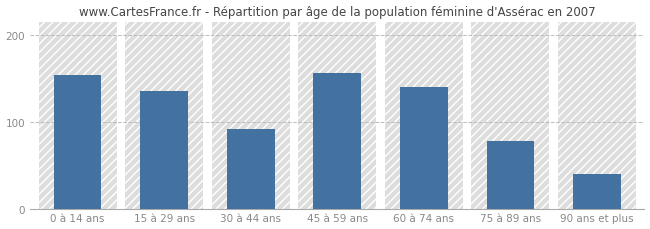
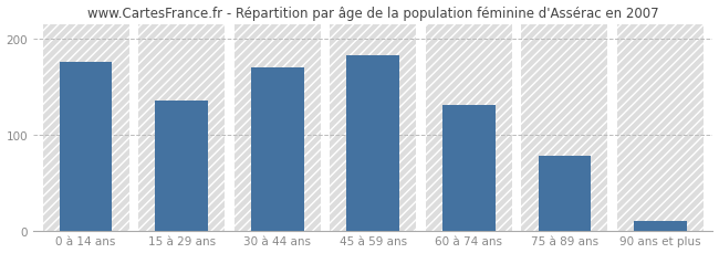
0 à 14 ans: 154 -> 175
30 à 44 ans: 92 -> 170
45 à 59 ans: 156 -> 182
60 à 74 ans: 140 -> 130
90 ans et plus: 40 -> 10
